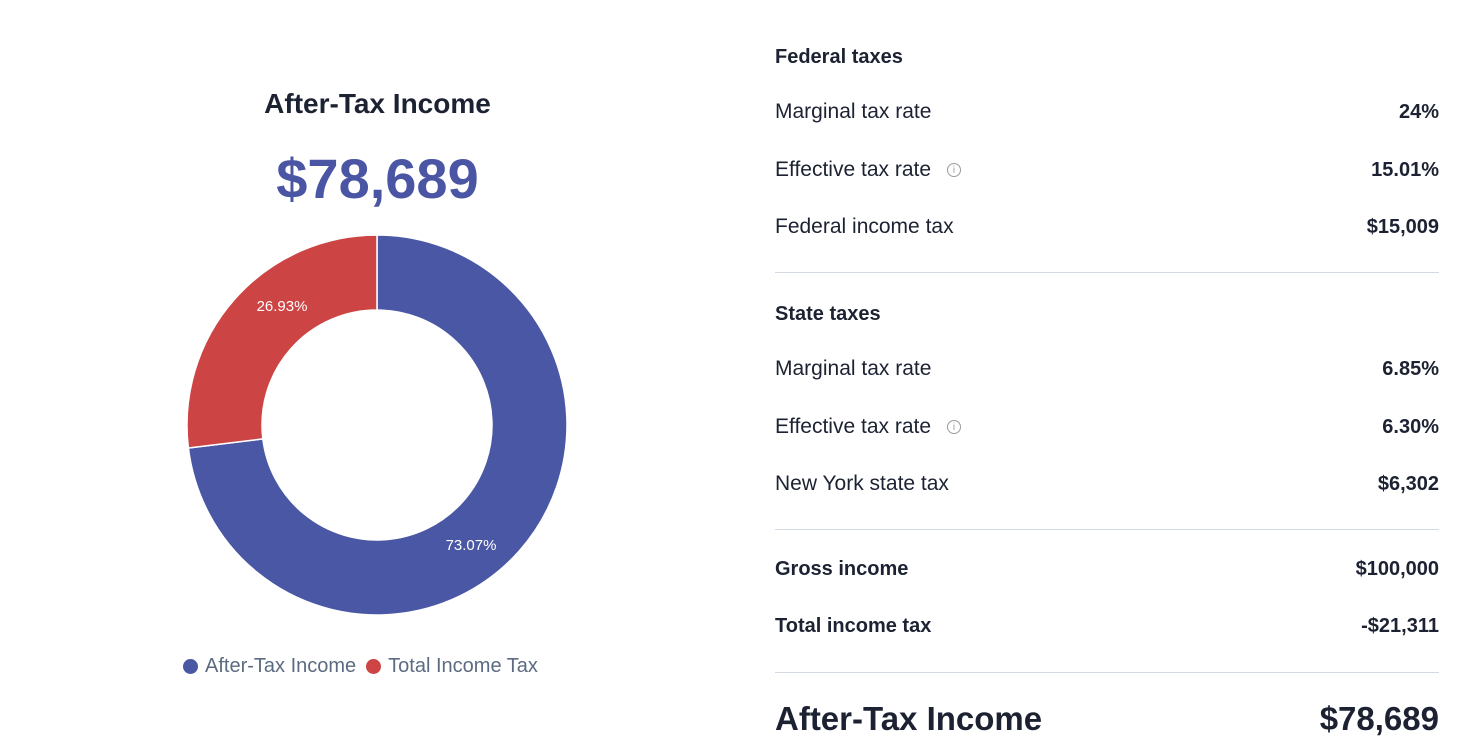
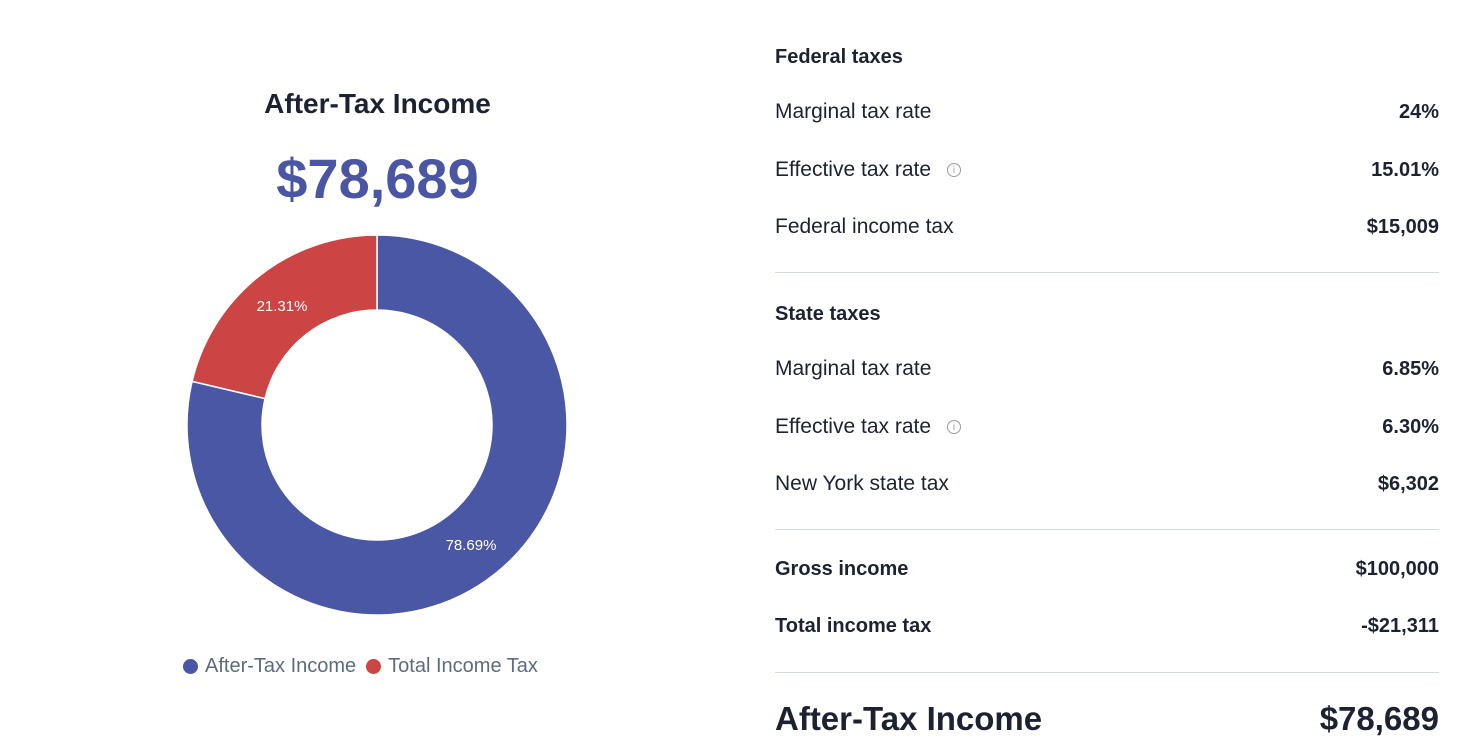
After-Tax Income: 73.07% -> 78.69%
Total Income Tax: 26.93% -> 21.31%
